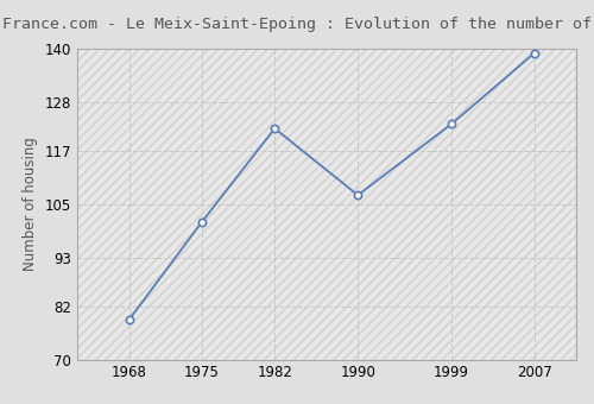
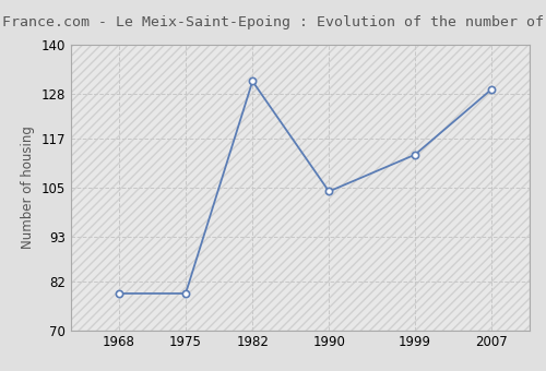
1975: 101 -> 79
1982: 122 -> 131
1990: 107 -> 104
1999: 123 -> 113
2007: 139 -> 129
